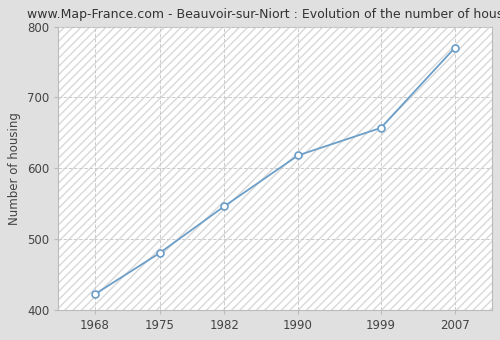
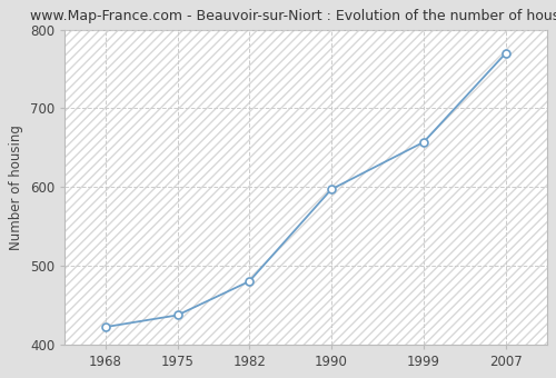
1975: 480 -> 437
1982: 546 -> 480
1990: 618 -> 597
